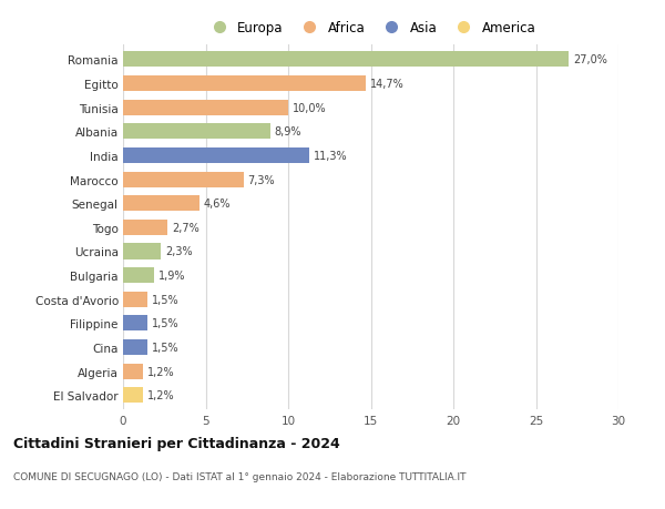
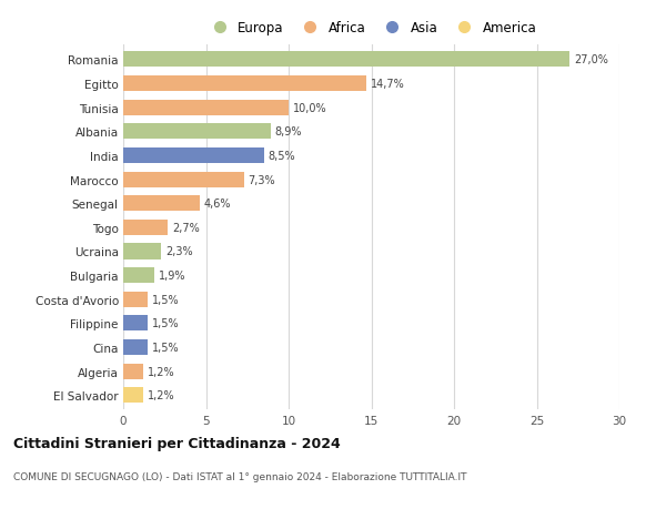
India: 11,3% -> 8,5%
